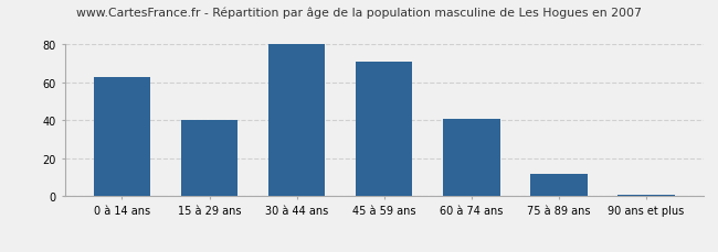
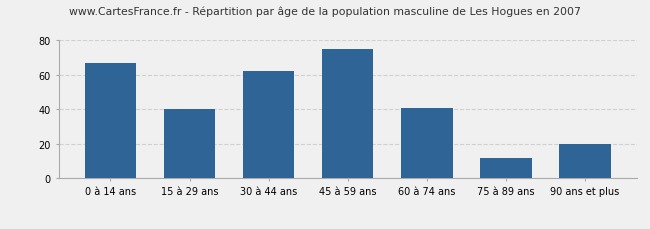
0 à 14 ans: 63 -> 67
30 à 44 ans: 80 -> 62
45 à 59 ans: 71 -> 75
90 ans et plus: 1 -> 20
